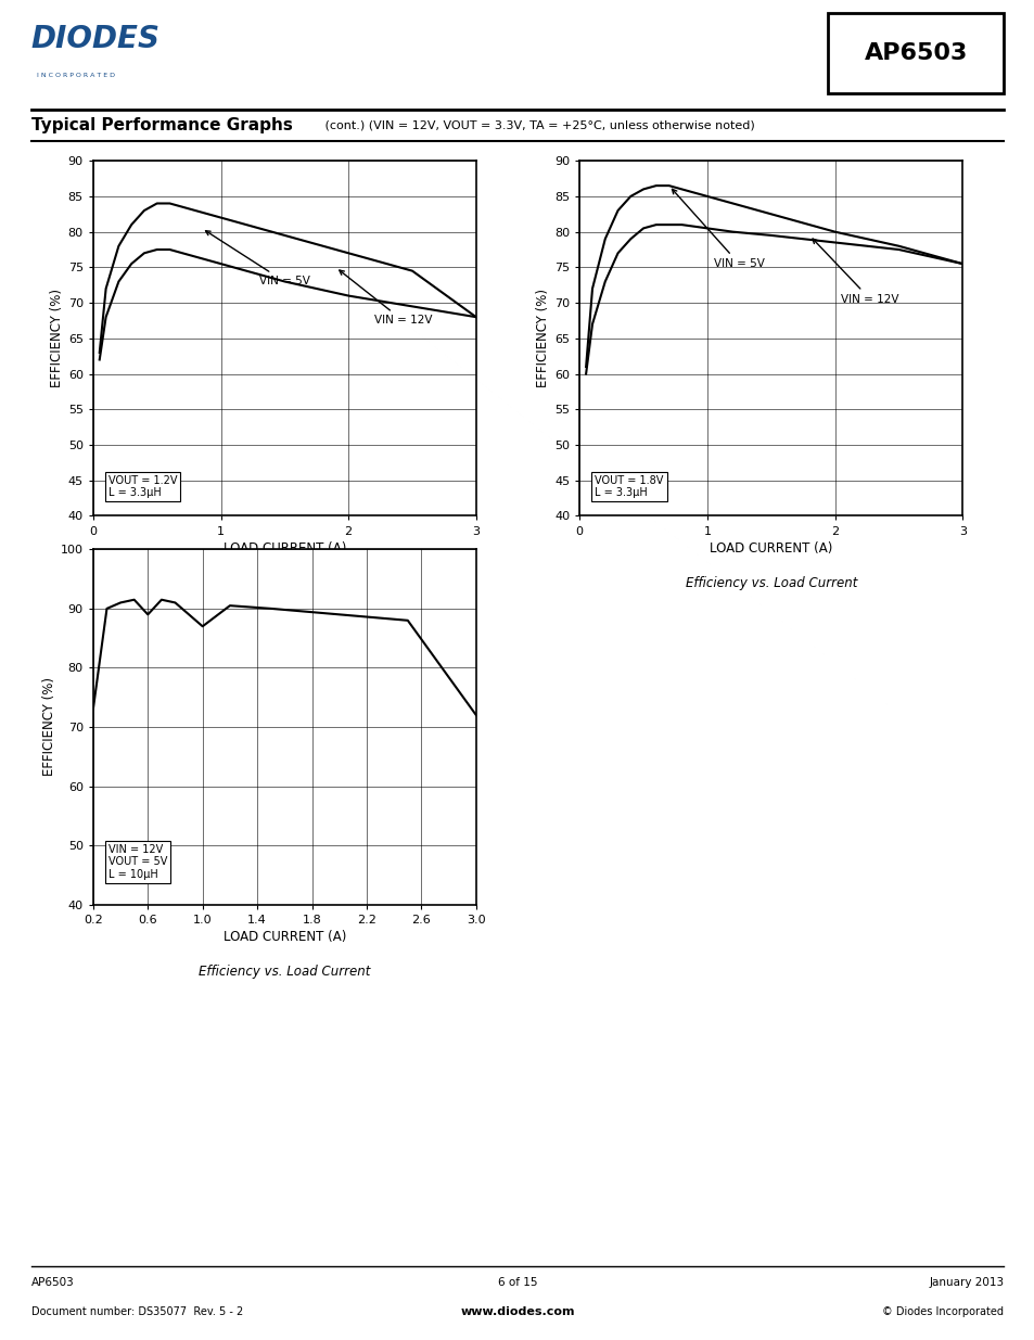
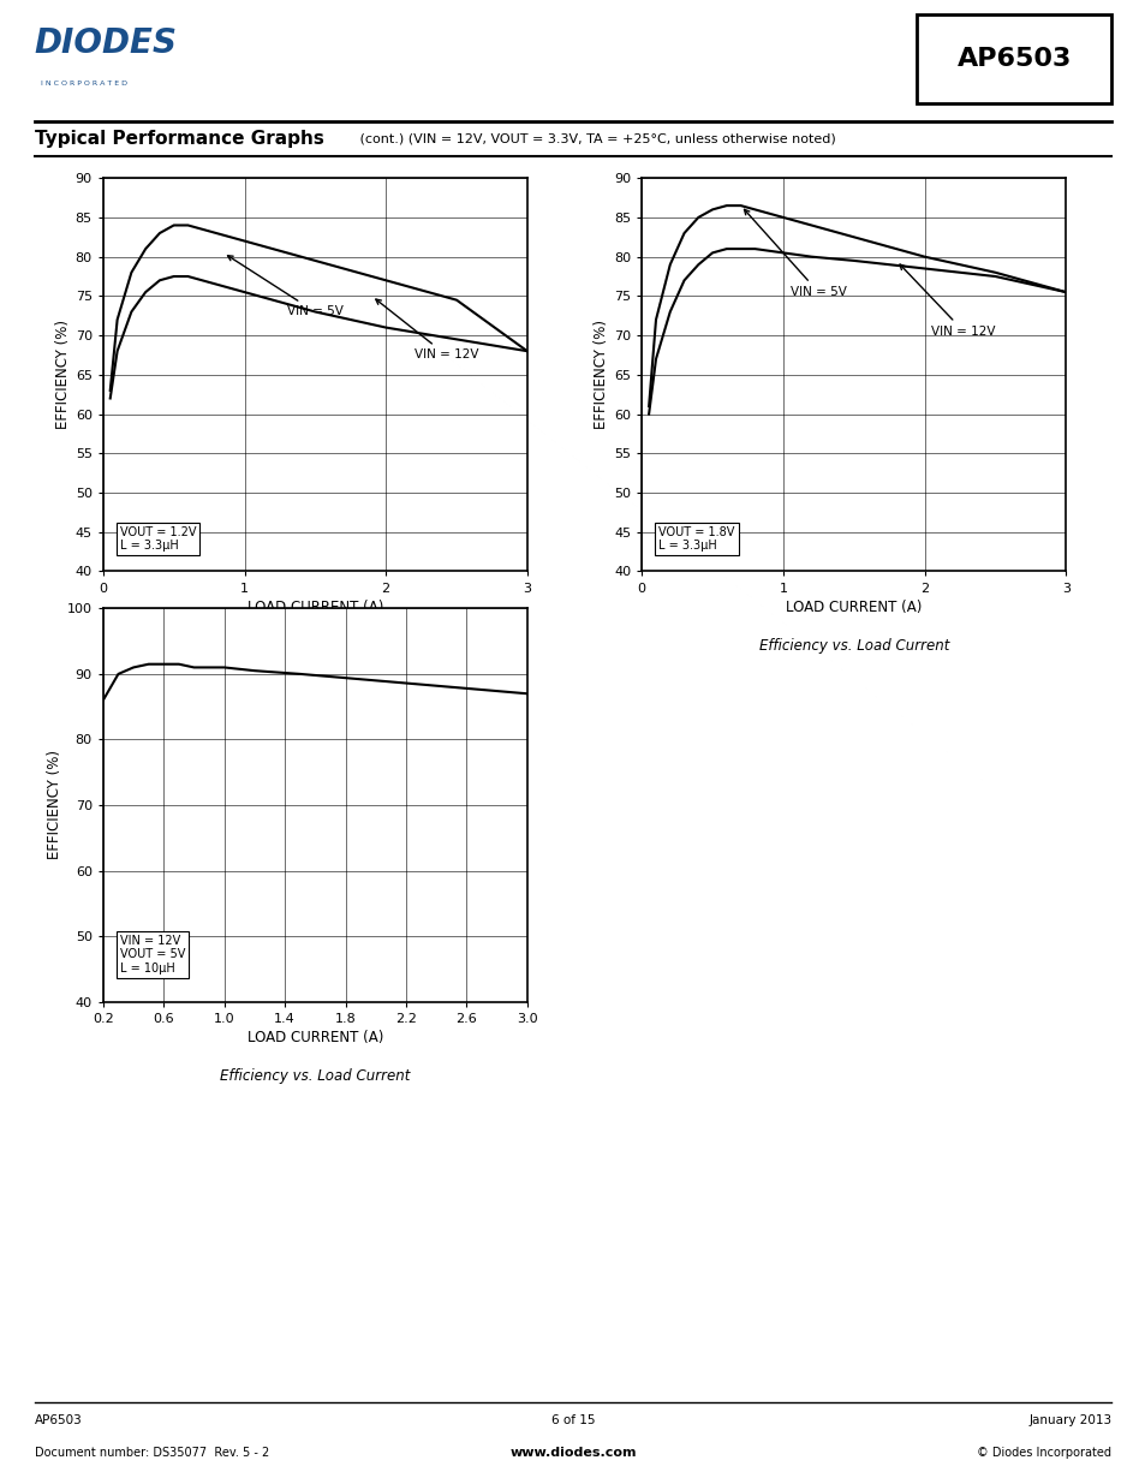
0.2: 73.0 -> 86.0
0.6: 89.0 -> 91.5
1.0: 87.0 -> 91.0
3.0: 72.0 -> 87.0
